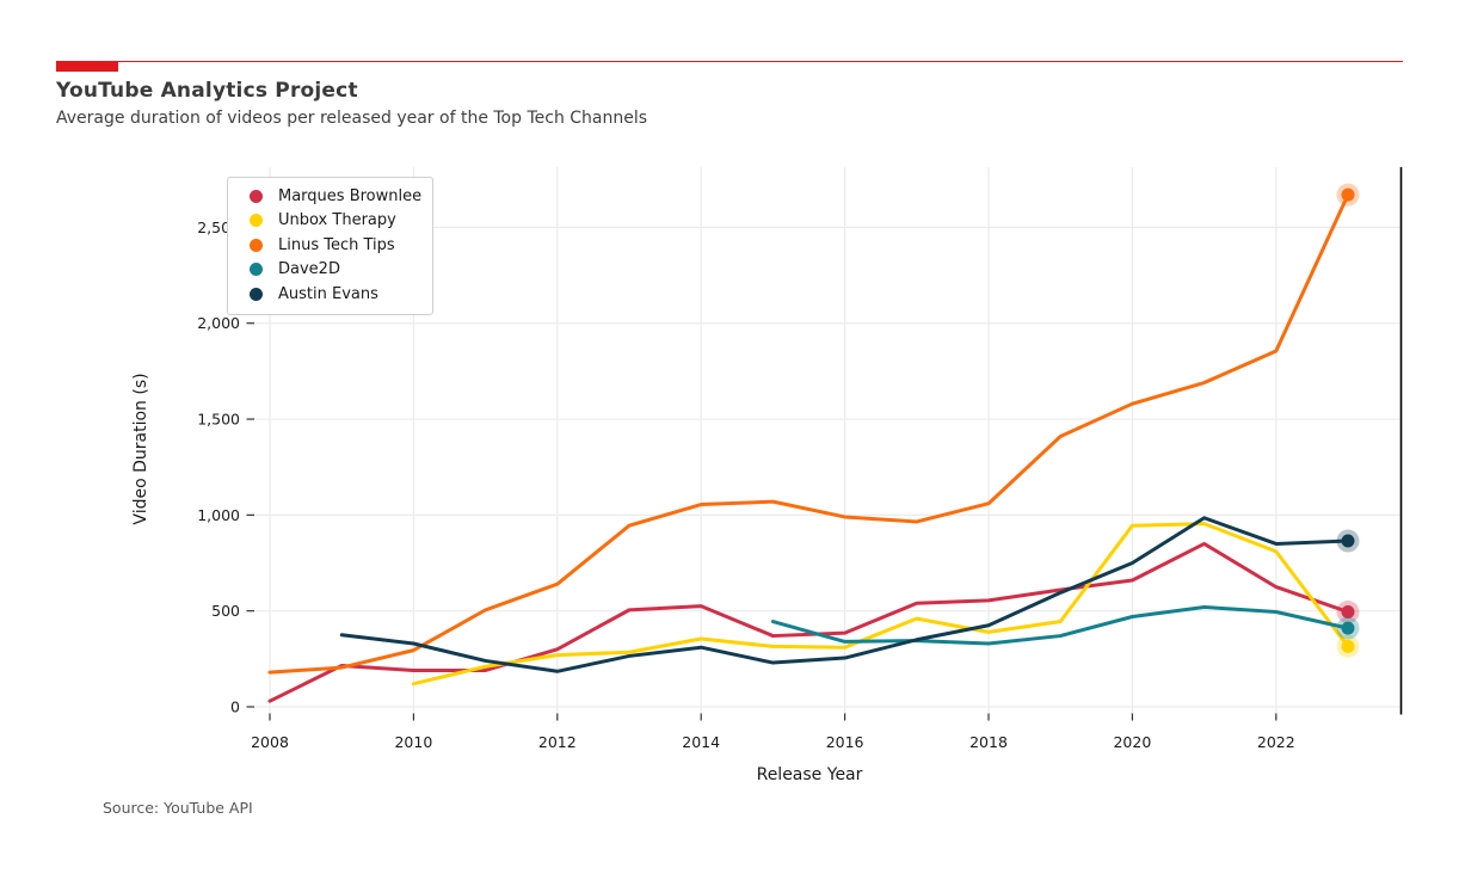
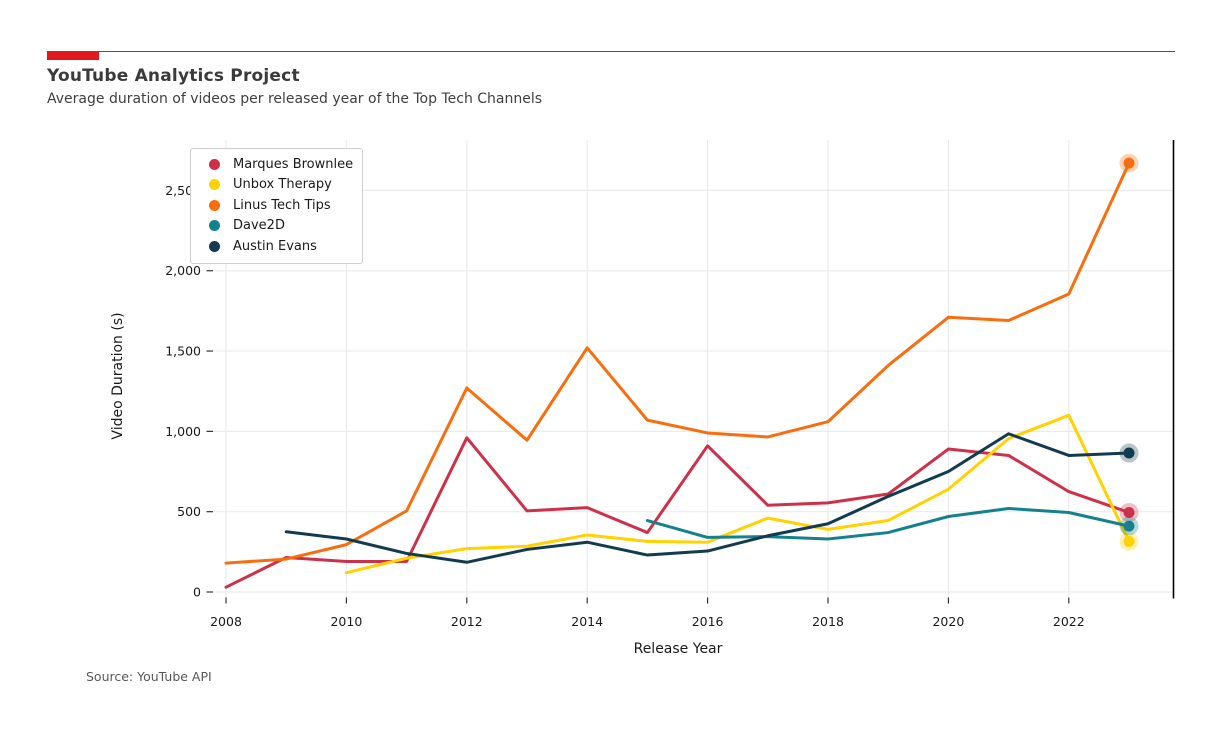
Marques Brownlee/2012: 300 -> 960
Linus Tech Tips/2012: 640 -> 1270
Linus Tech Tips/2014: 1060 -> 1520
Marques Brownlee/2016: 380 -> 910
Marques Brownlee/2020: 660 -> 890
Unbox Therapy/2020: 940 -> 640
Linus Tech Tips/2020: 1580 -> 1710
Unbox Therapy/2022: 810 -> 1100
